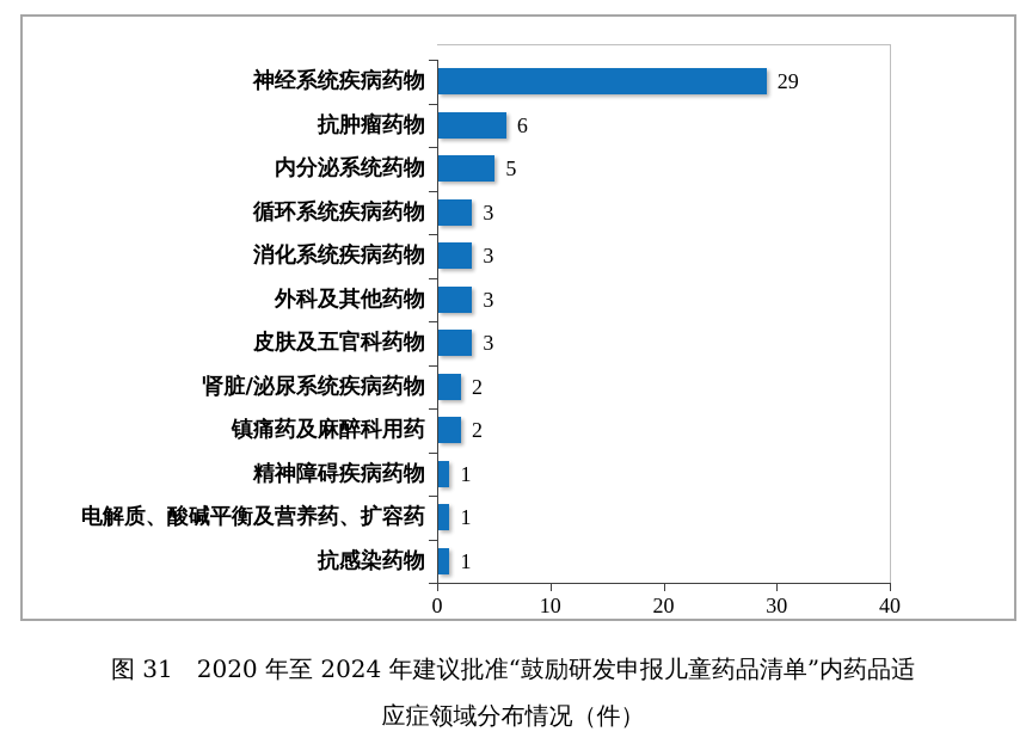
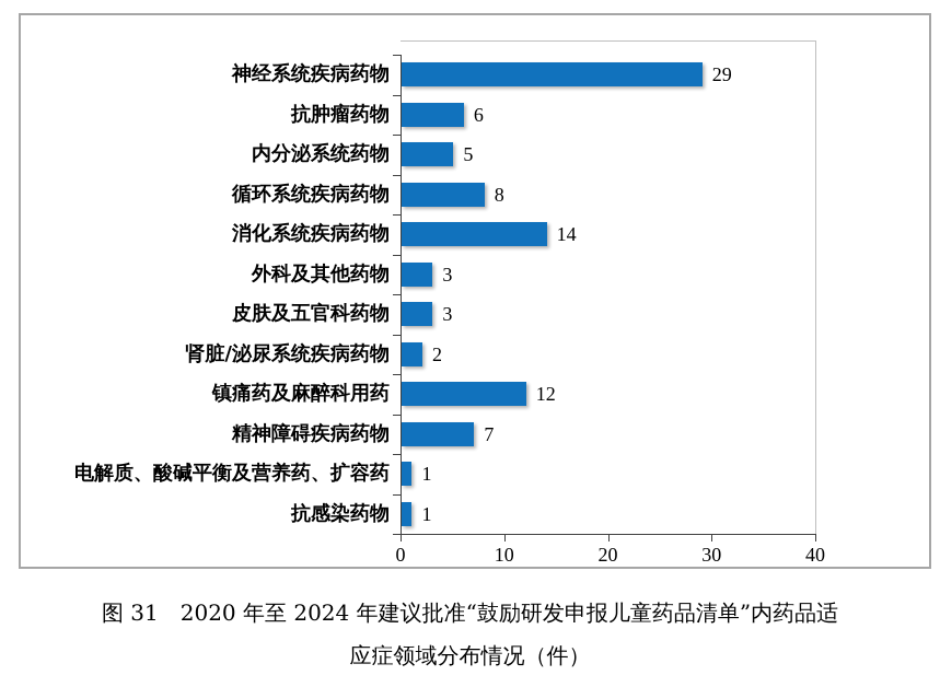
循环系统疾病药物: 3 -> 8
消化系统疾病药物: 3 -> 14
镇痛药及麻醉科用药: 2 -> 12
精神障碍疾病药物: 1 -> 7
